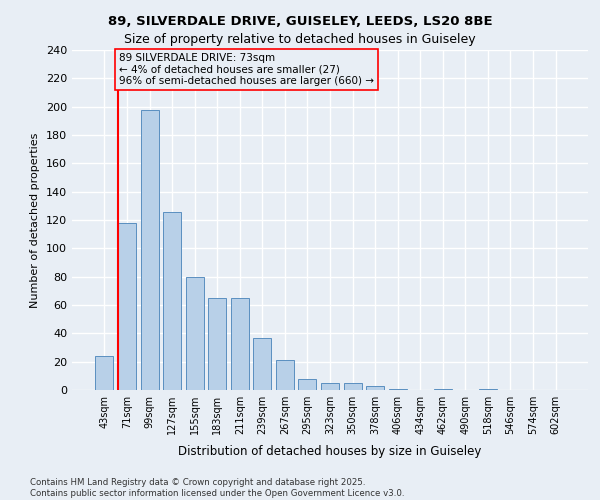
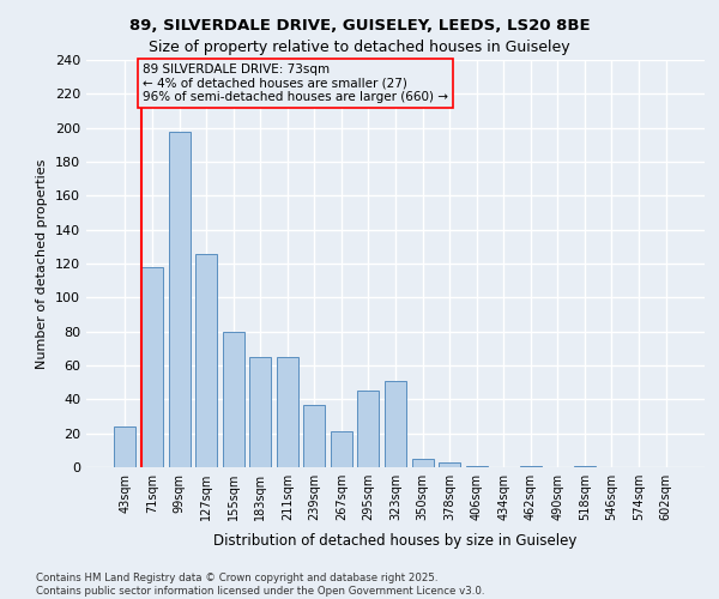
295sqm: 8 -> 45
323sqm: 5 -> 51
